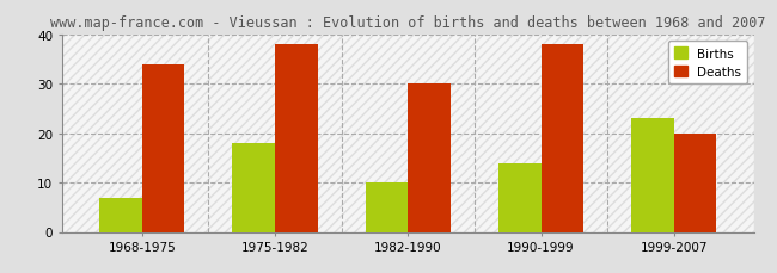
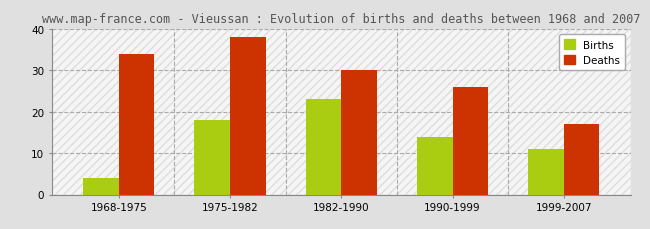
Births/1968-1975: 7 -> 4
Births/1982-1990: 10 -> 23
Deaths/1990-1999: 38 -> 26
Births/1999-2007: 23 -> 11
Deaths/1999-2007: 20 -> 17
